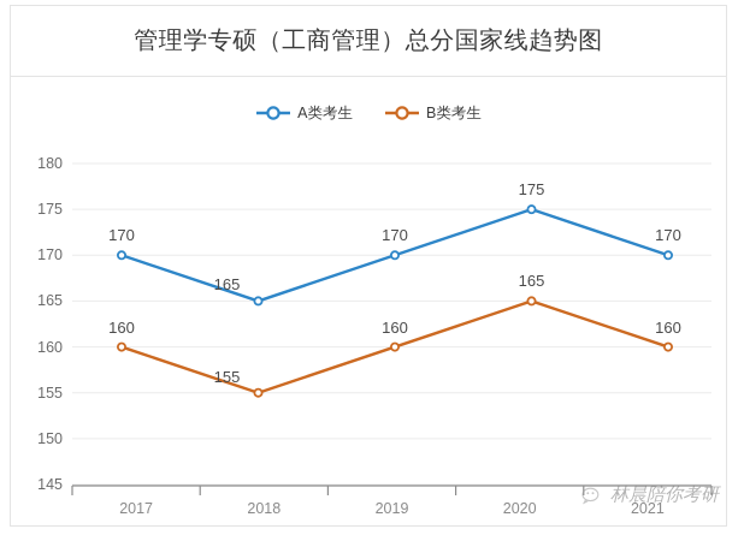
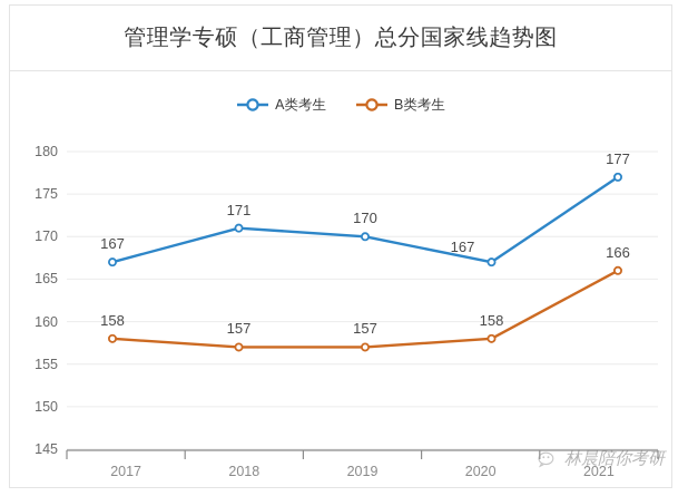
A类考生/2017: 170 -> 167
B类考生/2017: 160 -> 158
A类考生/2018: 165 -> 171
B类考生/2018: 155 -> 157
B类考生/2019: 160 -> 157
A类考生/2020: 175 -> 167
B类考生/2020: 165 -> 158
A类考生/2021: 170 -> 177
B类考生/2021: 160 -> 166
